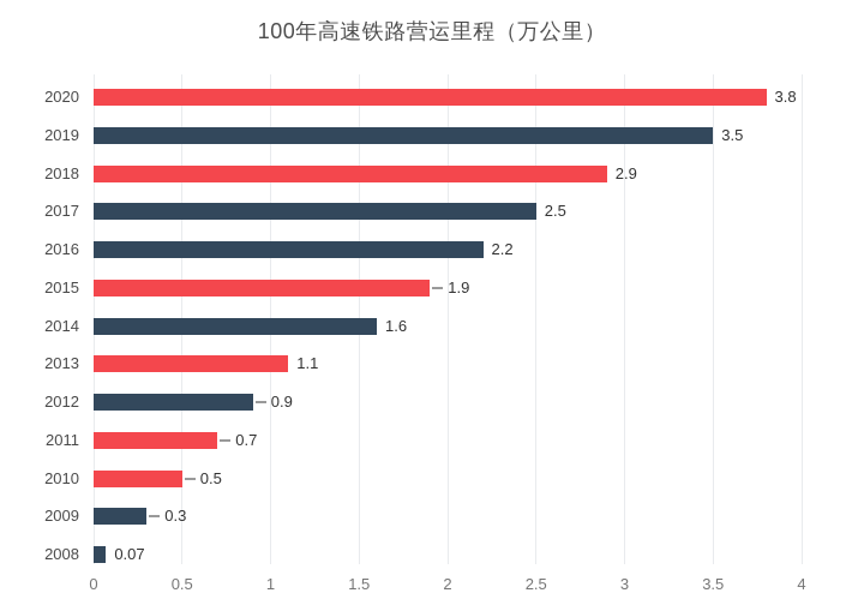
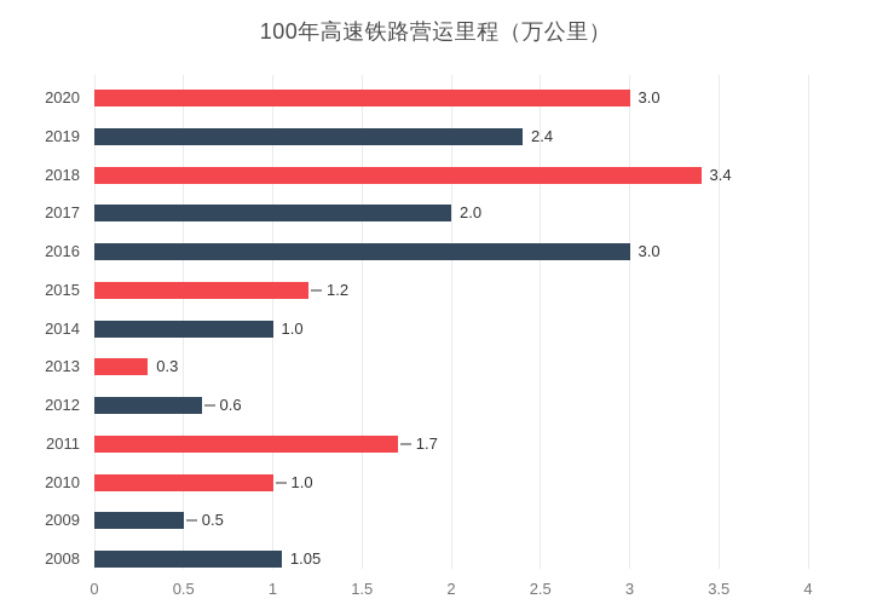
2020: 3.8 -> 3.0
2019: 3.5 -> 2.4
2018: 2.9 -> 3.4
2017: 2.5 -> 2.0
2016: 2.2 -> 3.0
2015: 1.9 -> 1.2
2014: 1.6 -> 1.0
2013: 1.1 -> 0.3
2012: 0.9 -> 0.6
2011: 0.7 -> 1.7
2010: 0.5 -> 1.0
2009: 0.3 -> 0.5
2008: 0.07 -> 1.05
